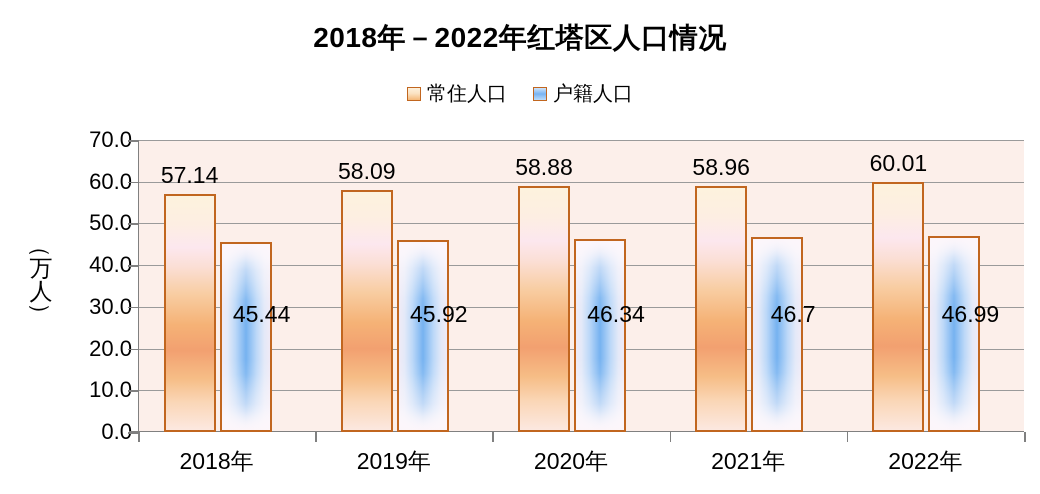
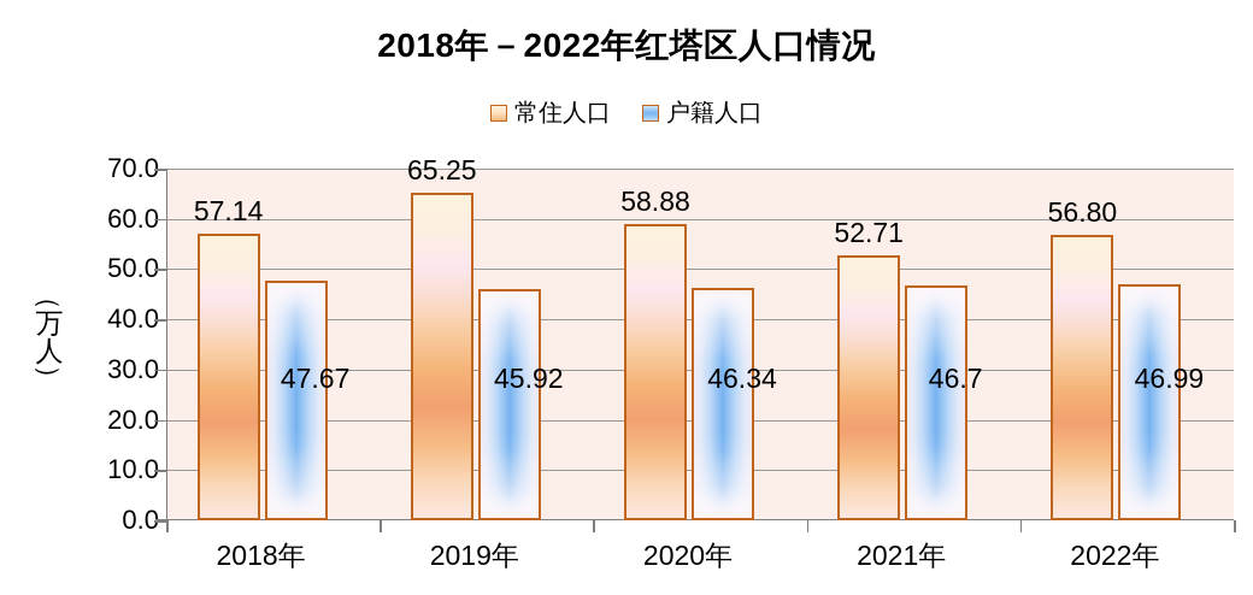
户籍人口/2018年: 45.44 -> 47.67
常住人口/2019年: 58.09 -> 65.25
常住人口/2021年: 58.96 -> 52.71
常住人口/2022年: 60.01 -> 56.80
